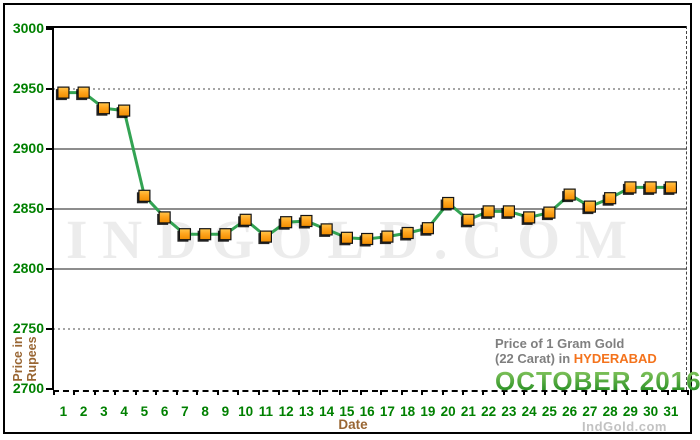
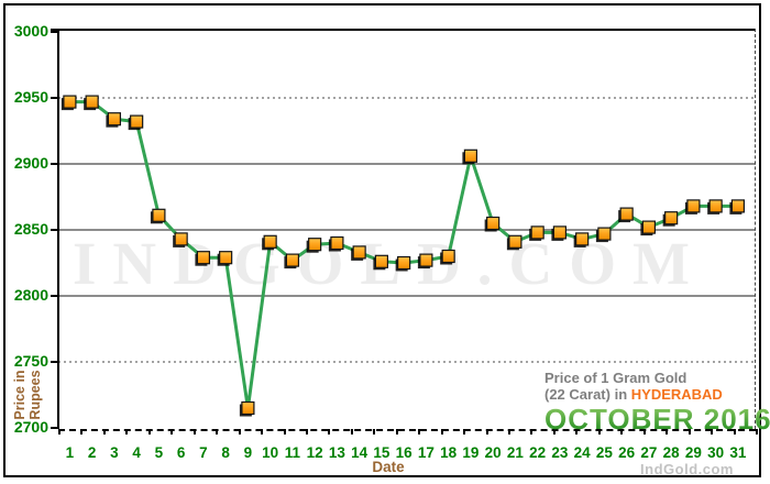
9: 2829 -> 2715
19: 2834 -> 2906
